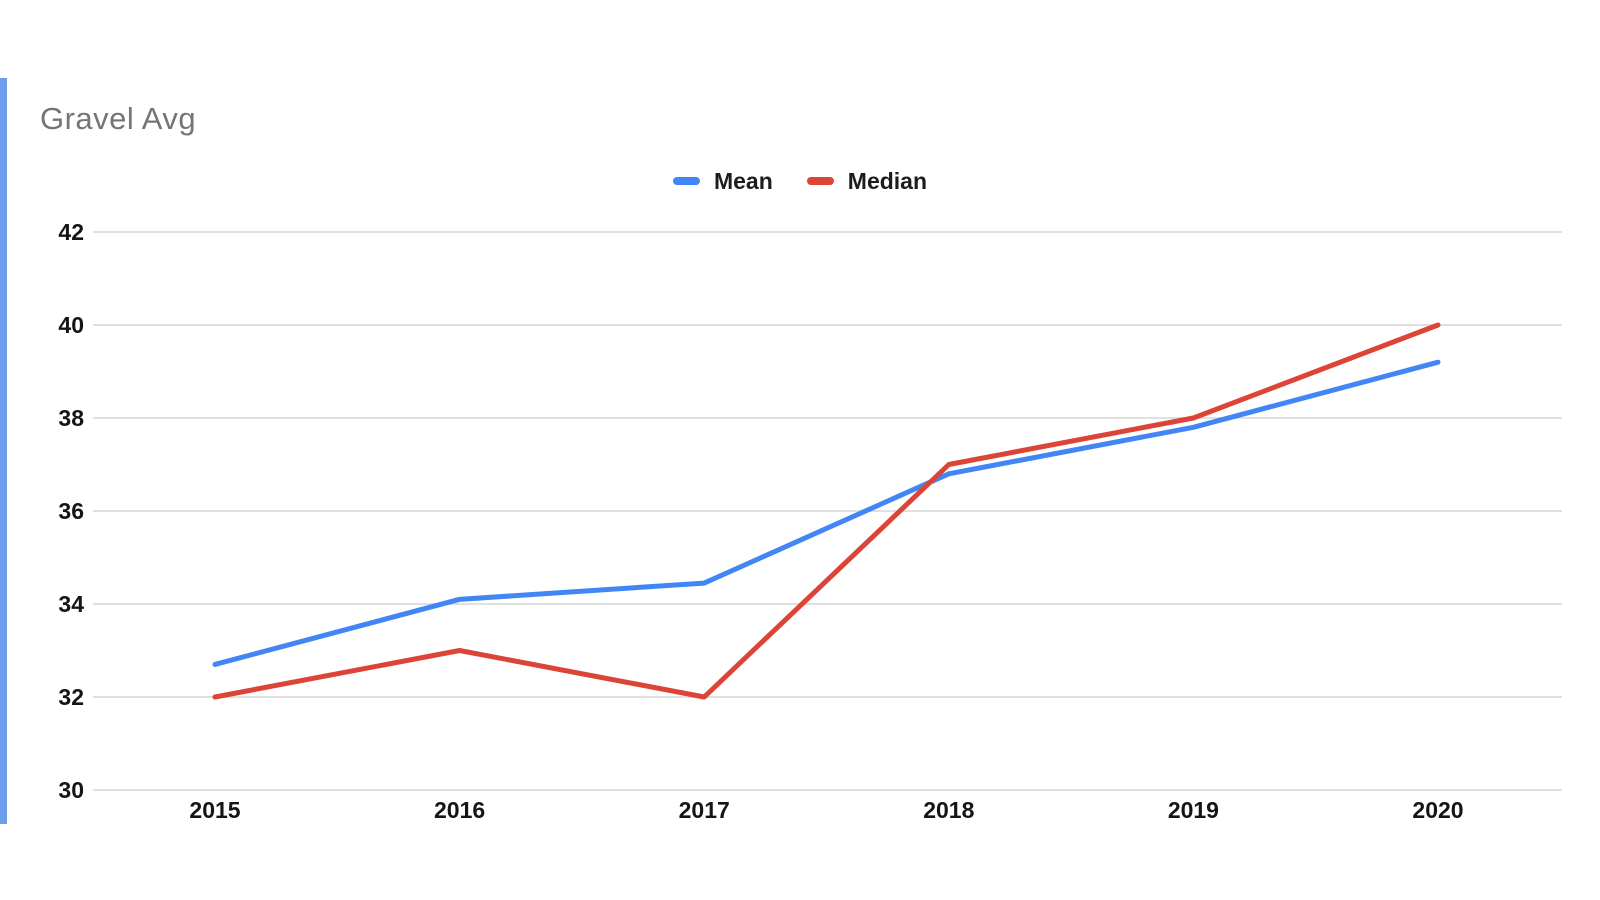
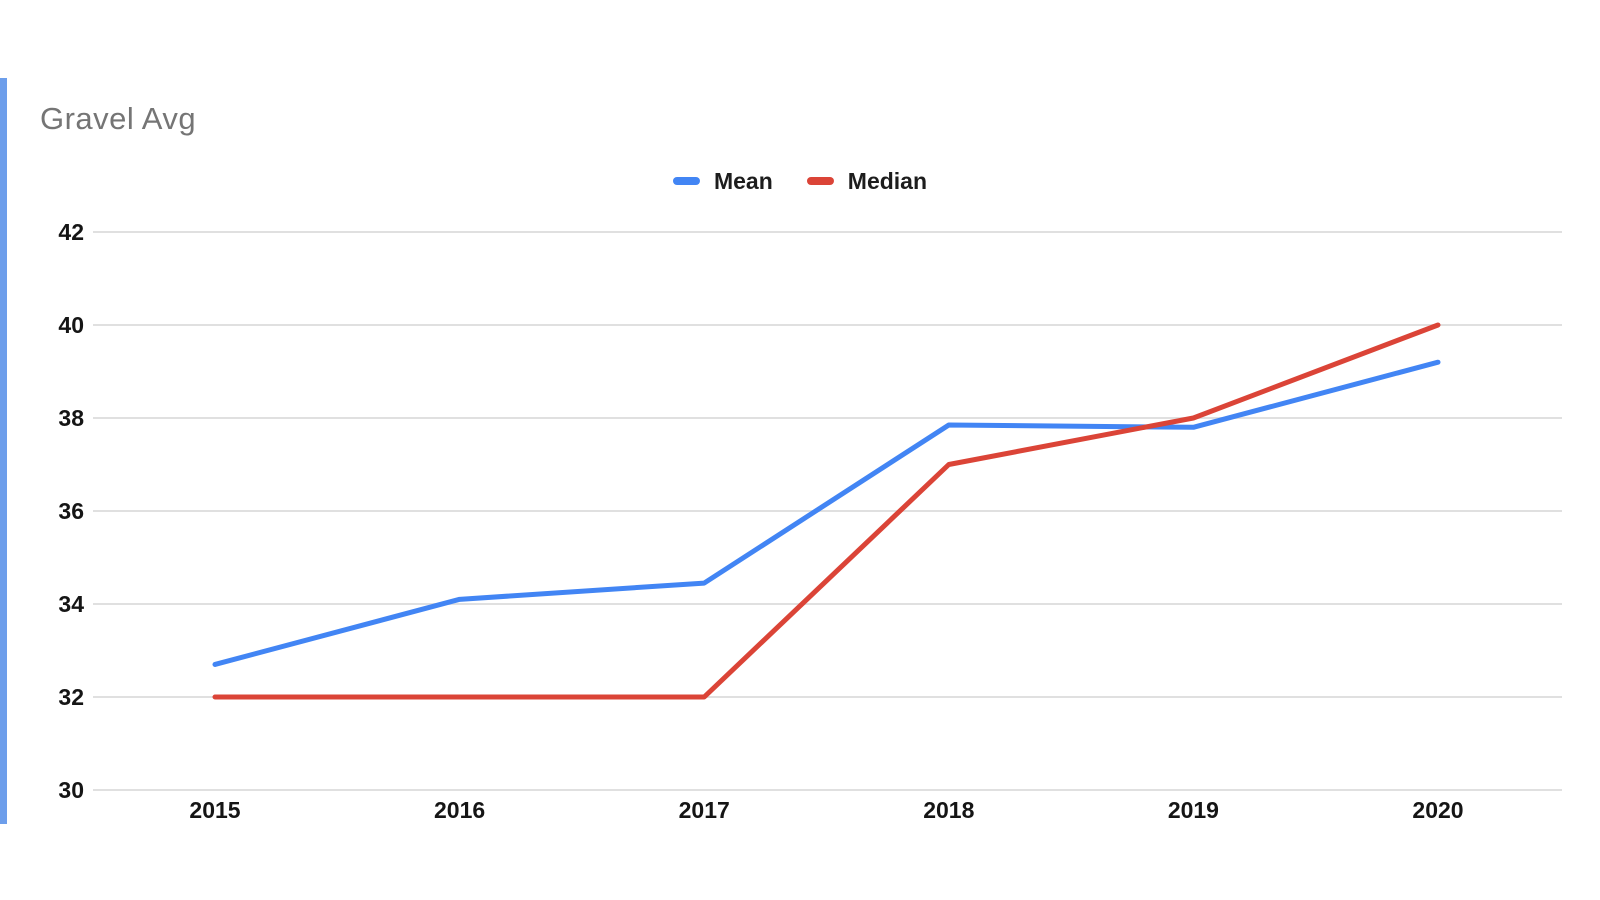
Median/2016: 33 -> 32
Mean/2018: 36.8 -> 37.9
